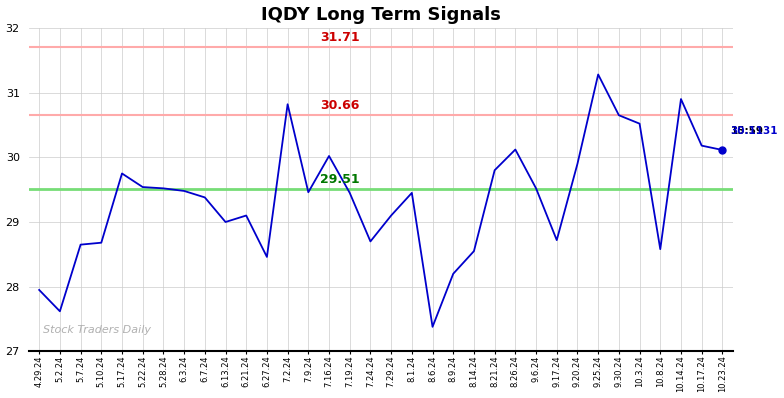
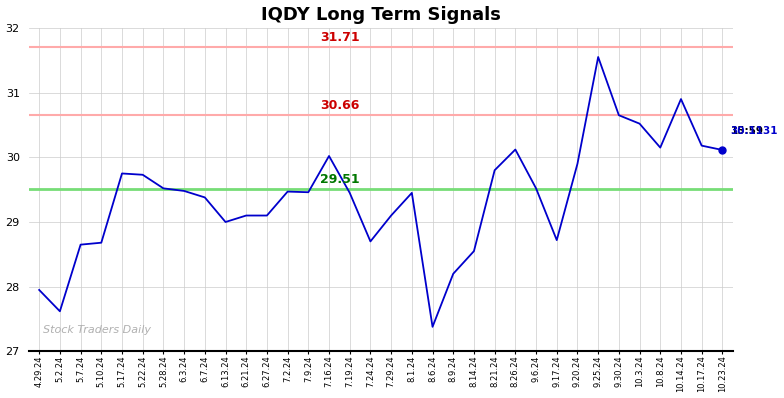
5.22.24: 29.54 -> 29.73
6.27.24: 28.46 -> 29.10
7.2.24: 30.82 -> 29.47
9.25.24: 31.28 -> 31.55
10.8.24: 28.58 -> 30.15
